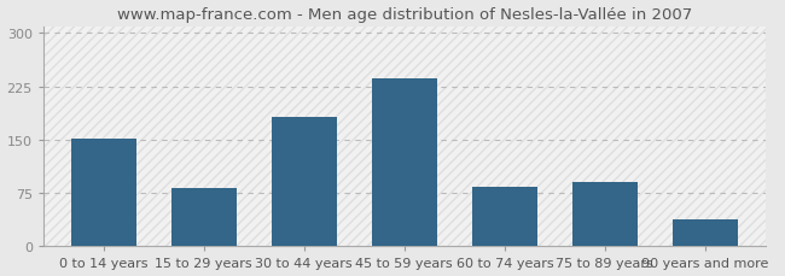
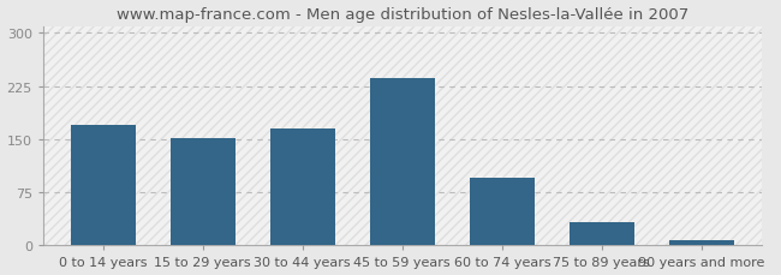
0 to 14 years: 152 -> 170
15 to 29 years: 82 -> 152
30 to 44 years: 182 -> 165
60 to 74 years: 84 -> 95
75 to 89 years: 90 -> 33
90 years and more: 38 -> 7
